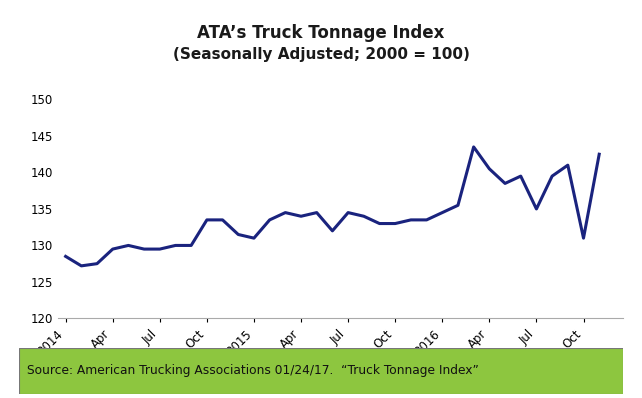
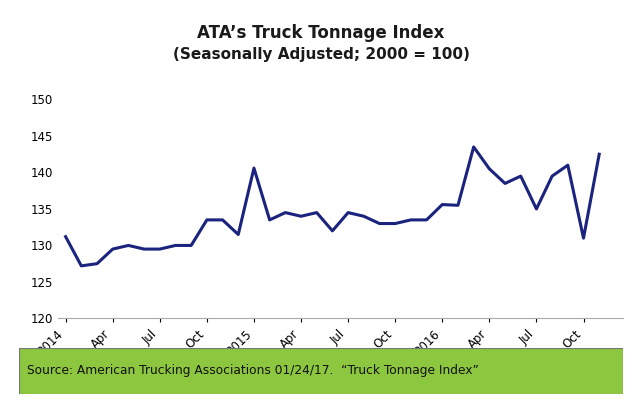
2014: 128.5 -> 131.2
2015: 131.0 -> 140.6
2016: 134.5 -> 135.6
